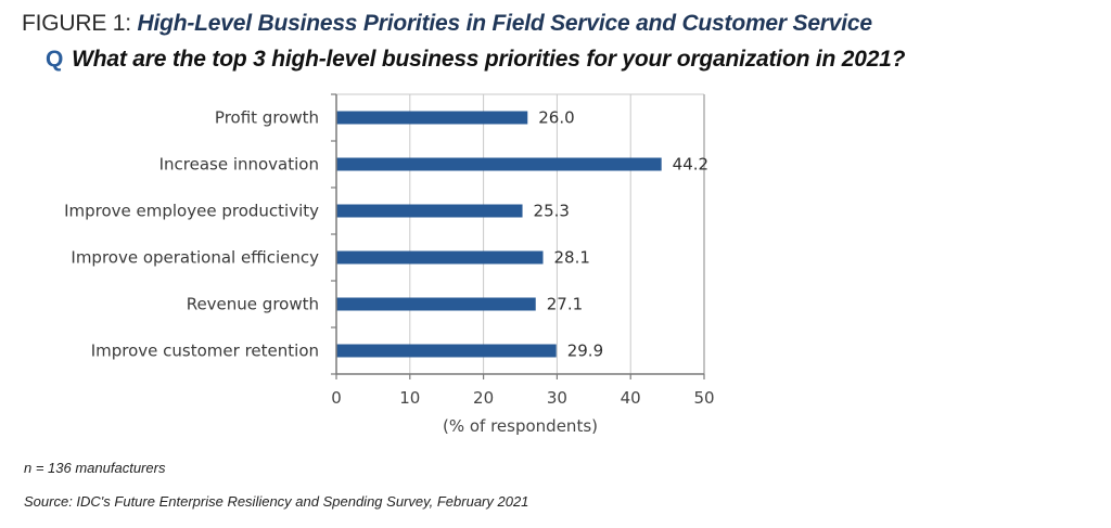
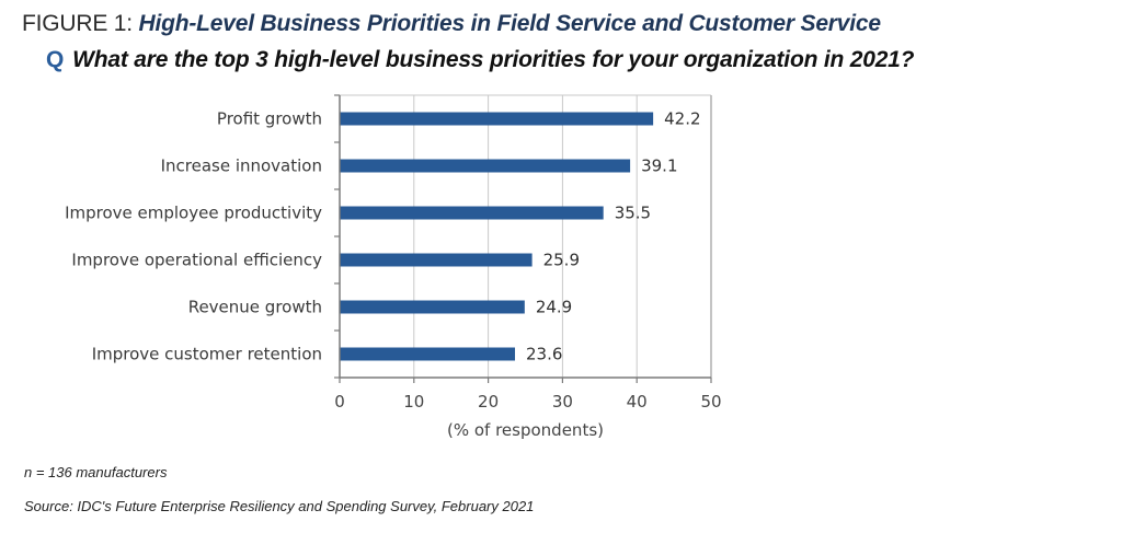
Profit growth: 26.0 -> 42.2
Increase innovation: 44.2 -> 39.1
Improve employee productivity: 25.3 -> 35.5
Improve operational efficiency: 28.1 -> 25.9
Revenue growth: 27.1 -> 24.9
Improve customer retention: 29.9 -> 23.6
